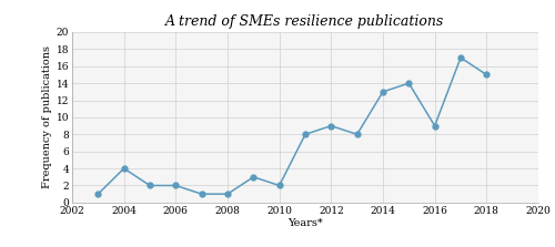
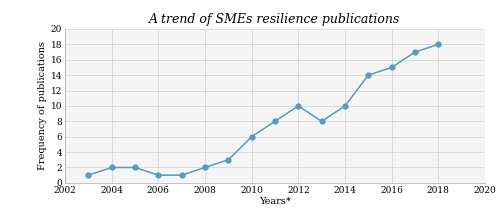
2004: 4 -> 2
2006: 2 -> 1
2008: 1 -> 2
2010: 2 -> 6
2012: 9 -> 10
2014: 13 -> 10
2016: 9 -> 15
2018: 15 -> 18
